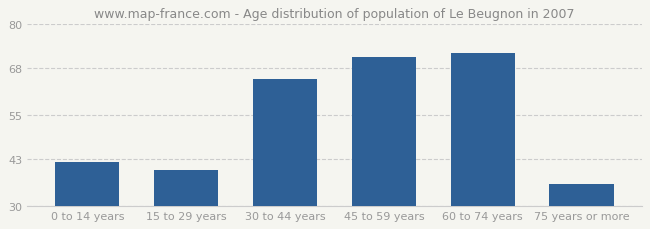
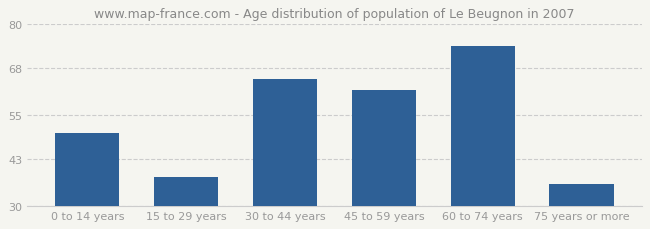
0 to 14 years: 42 -> 50
15 to 29 years: 40 -> 38
45 to 59 years: 71 -> 62
60 to 74 years: 72 -> 74
